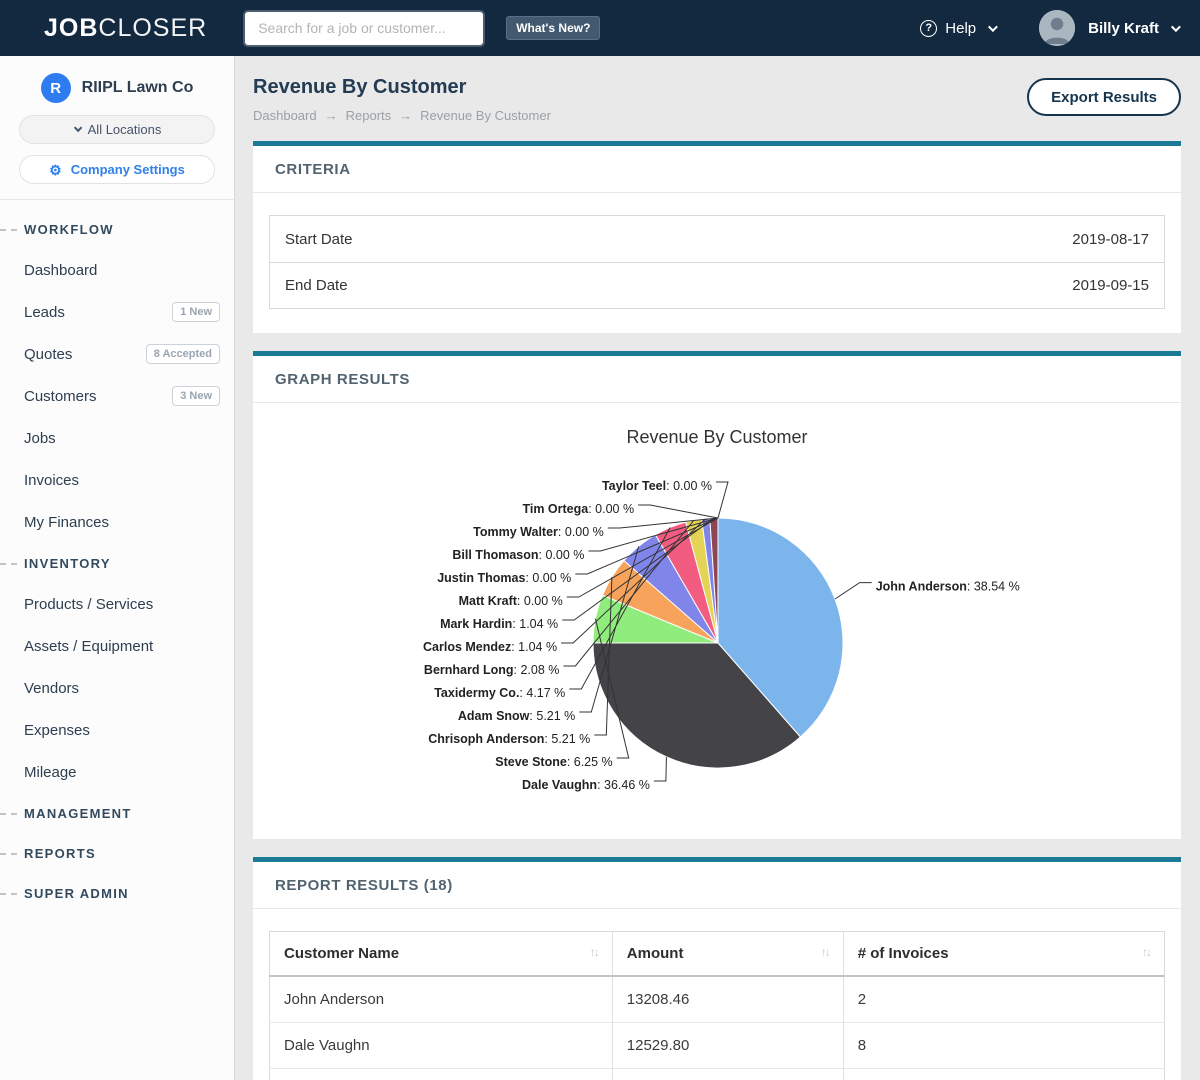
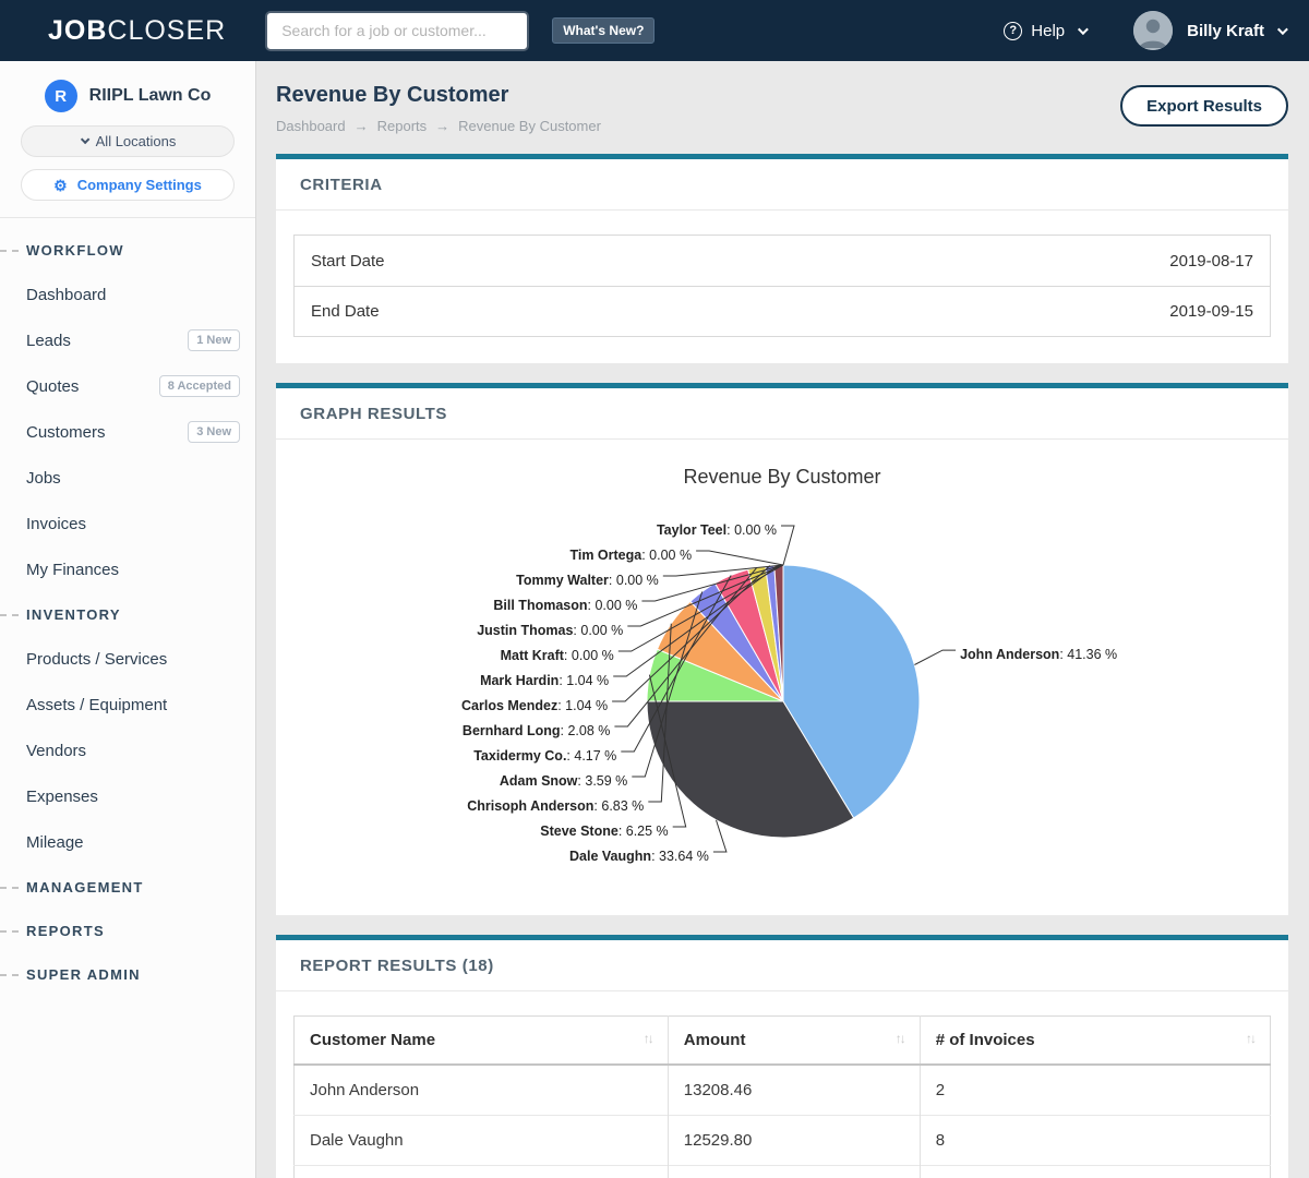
John Anderson: 38.54 -> 41.36
Dale Vaughn: 36.46 -> 33.64
Chrisoph Anderson: 5.21 -> 6.83
Adam Snow: 5.21 -> 3.59
